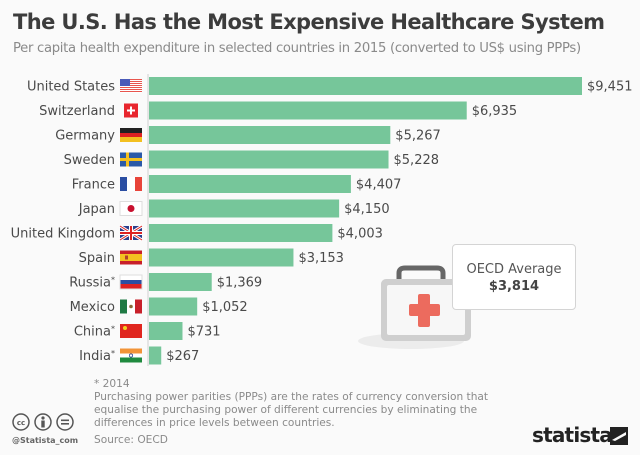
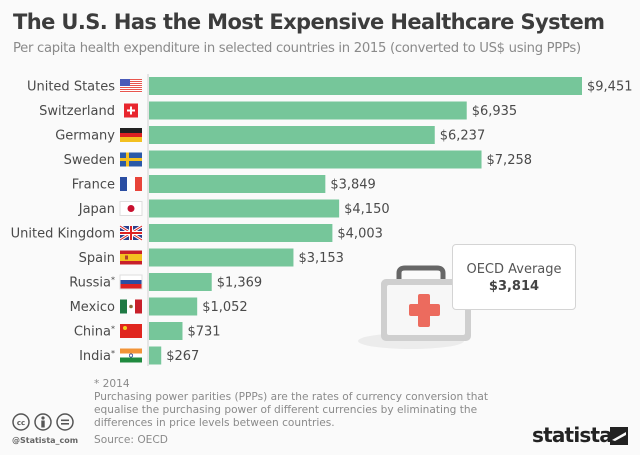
Germany: $5,267 -> $6,237
Sweden: $5,228 -> $7,258
France: $4,407 -> $3,849
